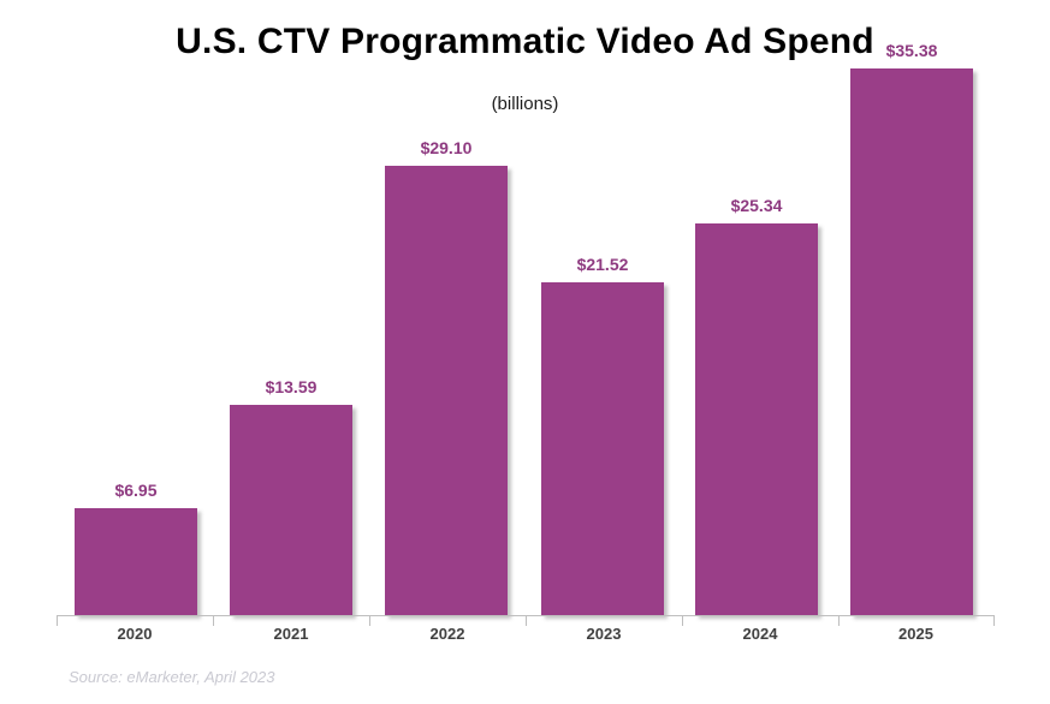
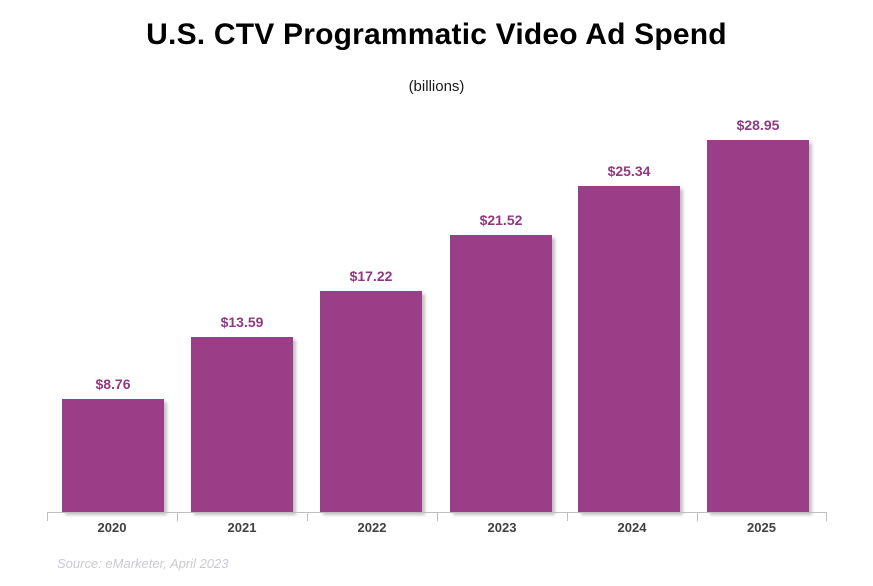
2020: $6.95 -> $8.76
2022: $29.10 -> $17.22
2025: $35.38 -> $28.95
